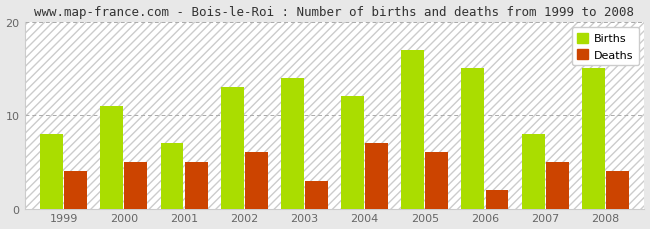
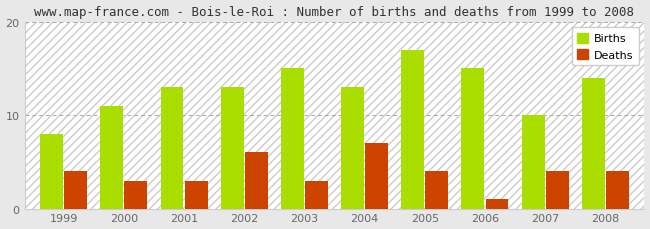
Deaths/2000: 5 -> 3
Births/2001: 7 -> 13
Deaths/2001: 5 -> 3
Births/2003: 14 -> 15
Births/2004: 12 -> 13
Deaths/2005: 6 -> 4
Deaths/2006: 2 -> 1
Births/2007: 8 -> 10
Deaths/2007: 5 -> 4
Births/2008: 15 -> 14
